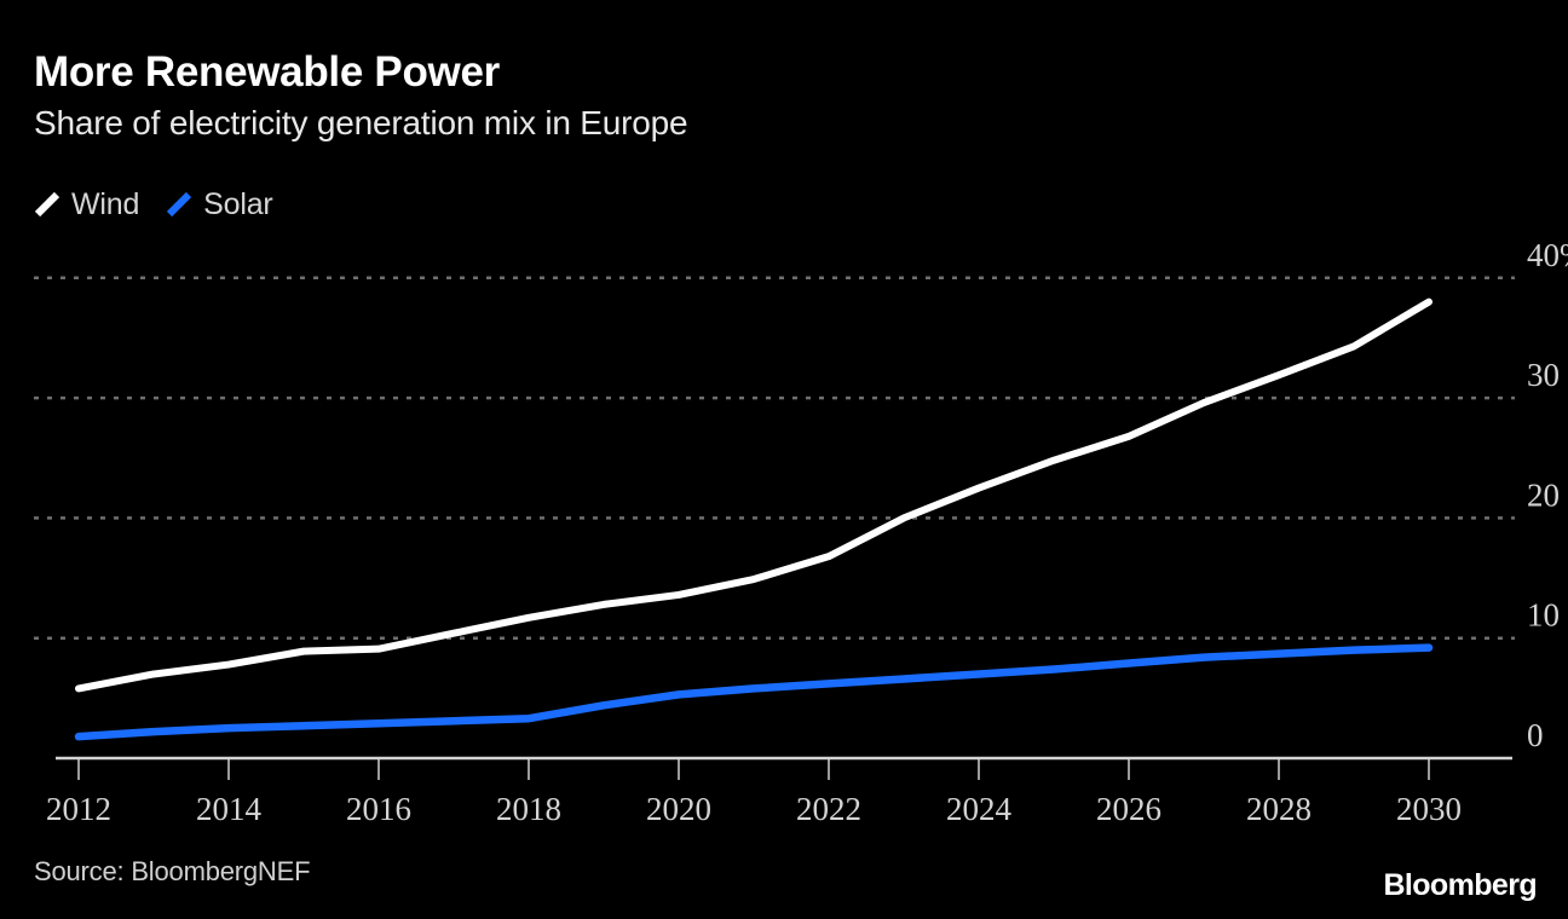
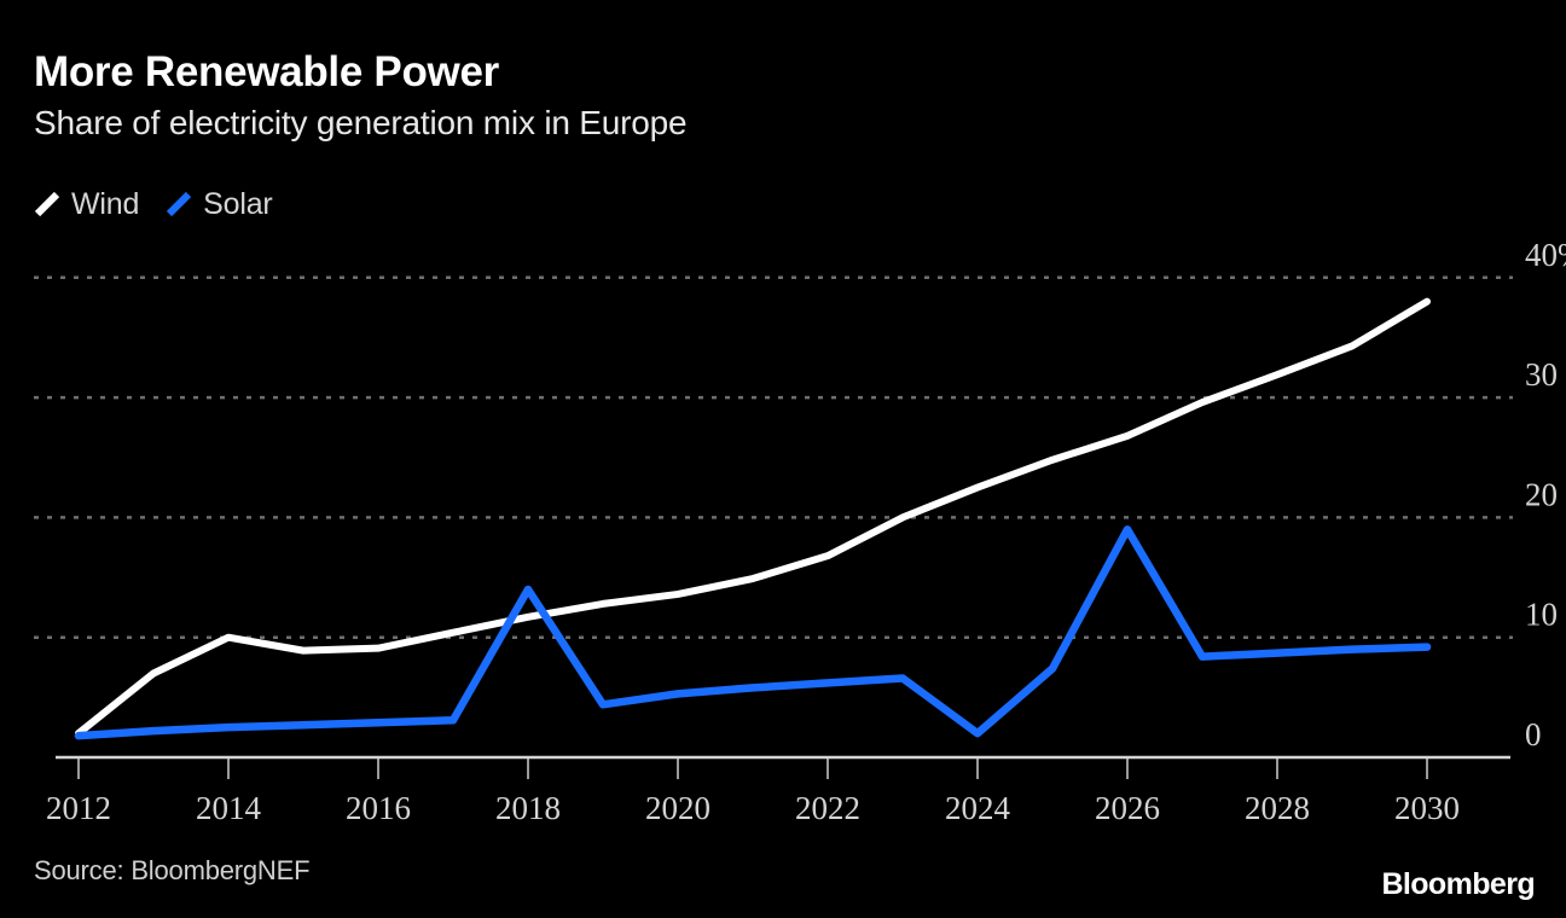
Wind/2012: 6% -> 2%
Wind/2014: 8% -> 10%
Solar/2018: 3% -> 14%
Solar/2024: 7% -> 2%
Solar/2026: 8% -> 19%
